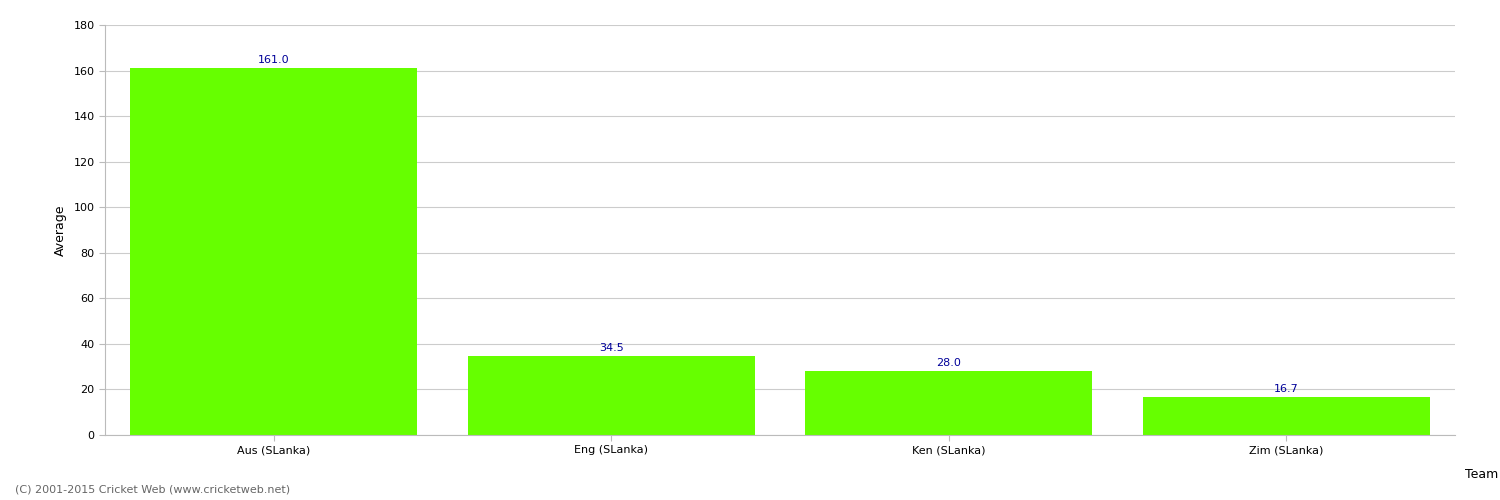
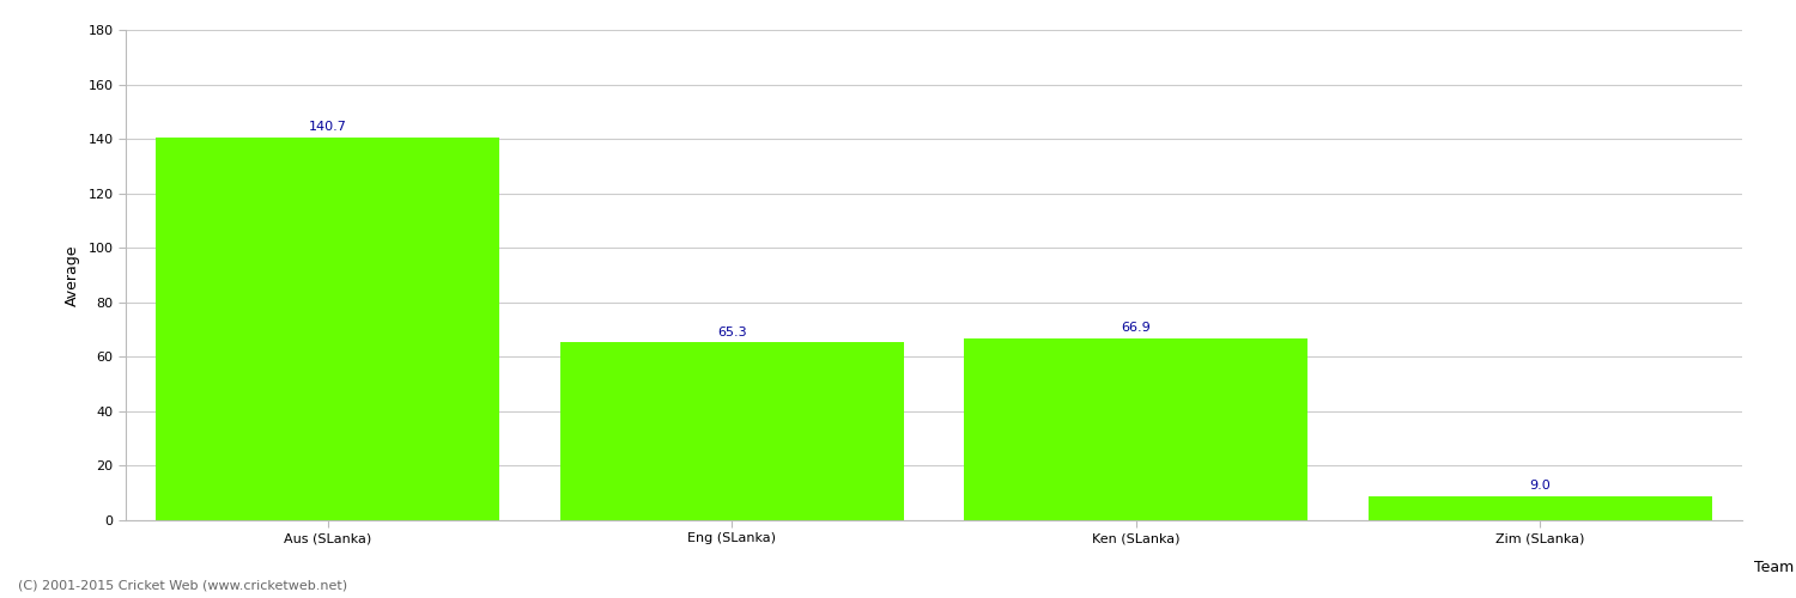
Aus (SLanka): 161.0 -> 140.7
Eng (SLanka): 34.5 -> 65.3
Ken (SLanka): 28.0 -> 66.9
Zim (SLanka): 16.7 -> 9.0
